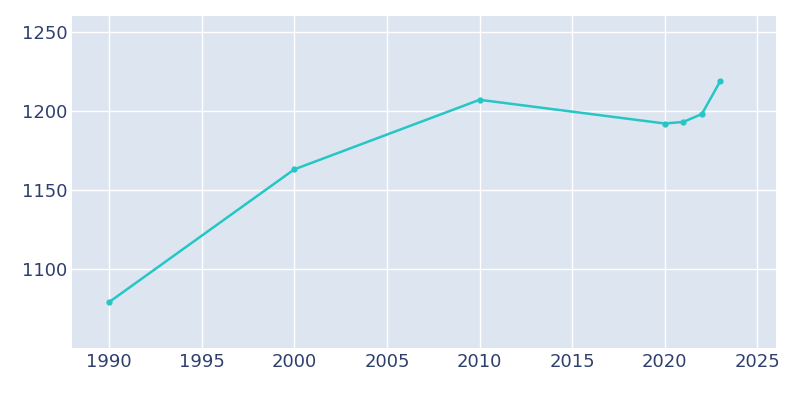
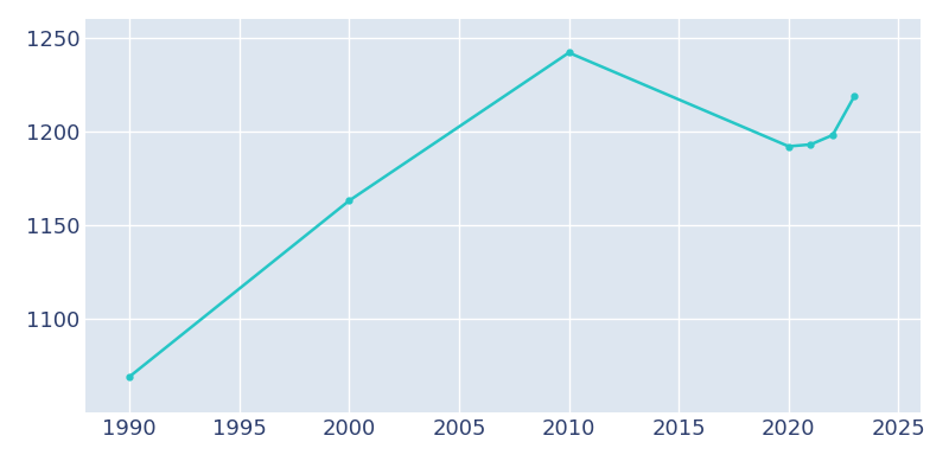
1990: 1079 -> 1069
2010: 1207 -> 1242
